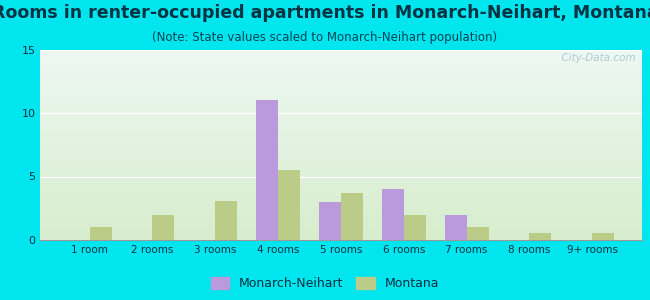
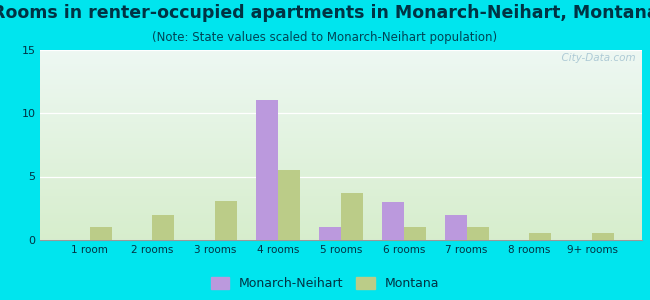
Monarch-Neihart/5 rooms: 3 -> 1
Monarch-Neihart/6 rooms: 4 -> 3
Montana/6 rooms: 2.0 -> 1.0
